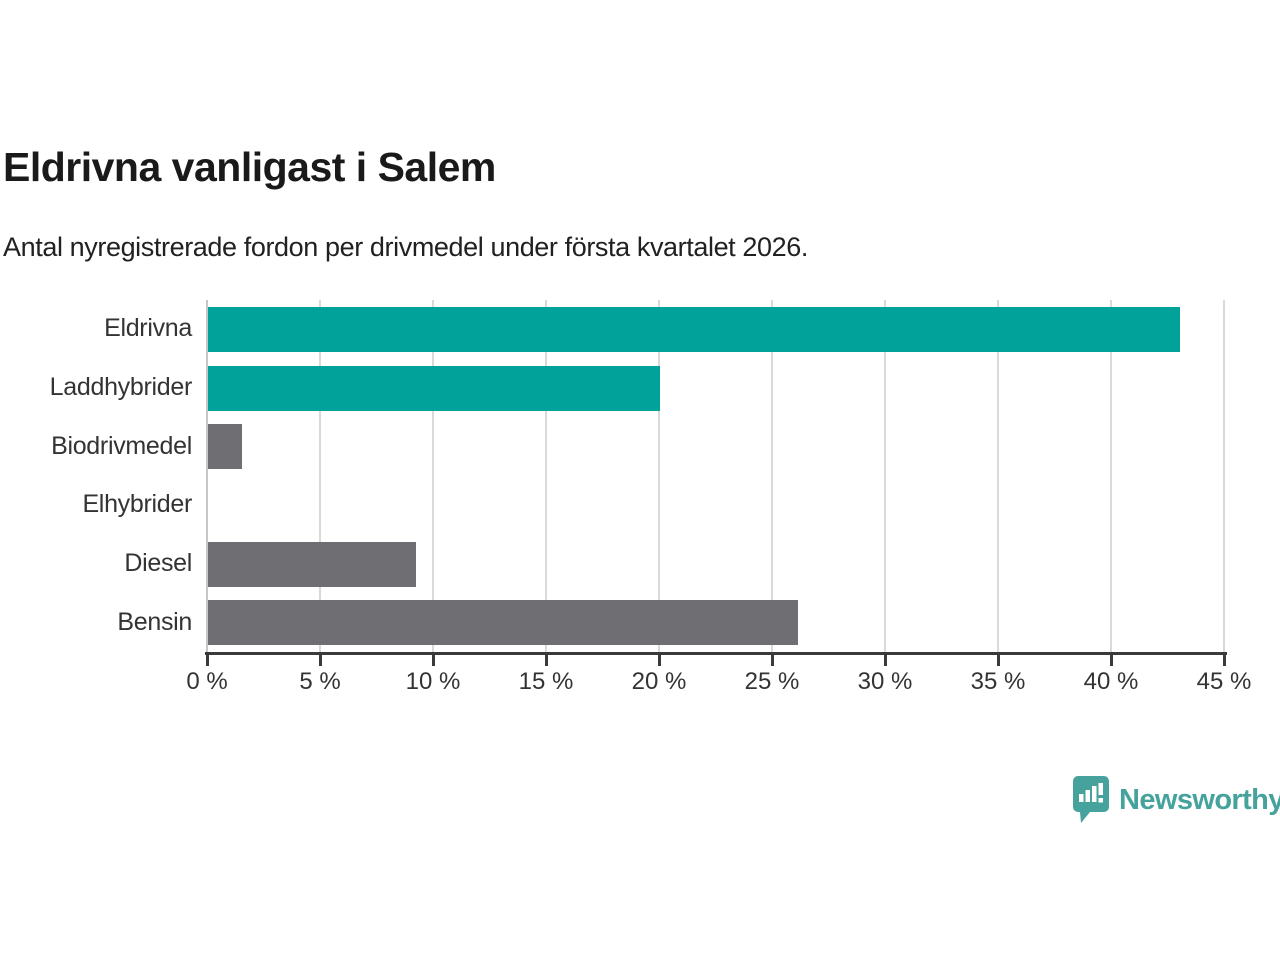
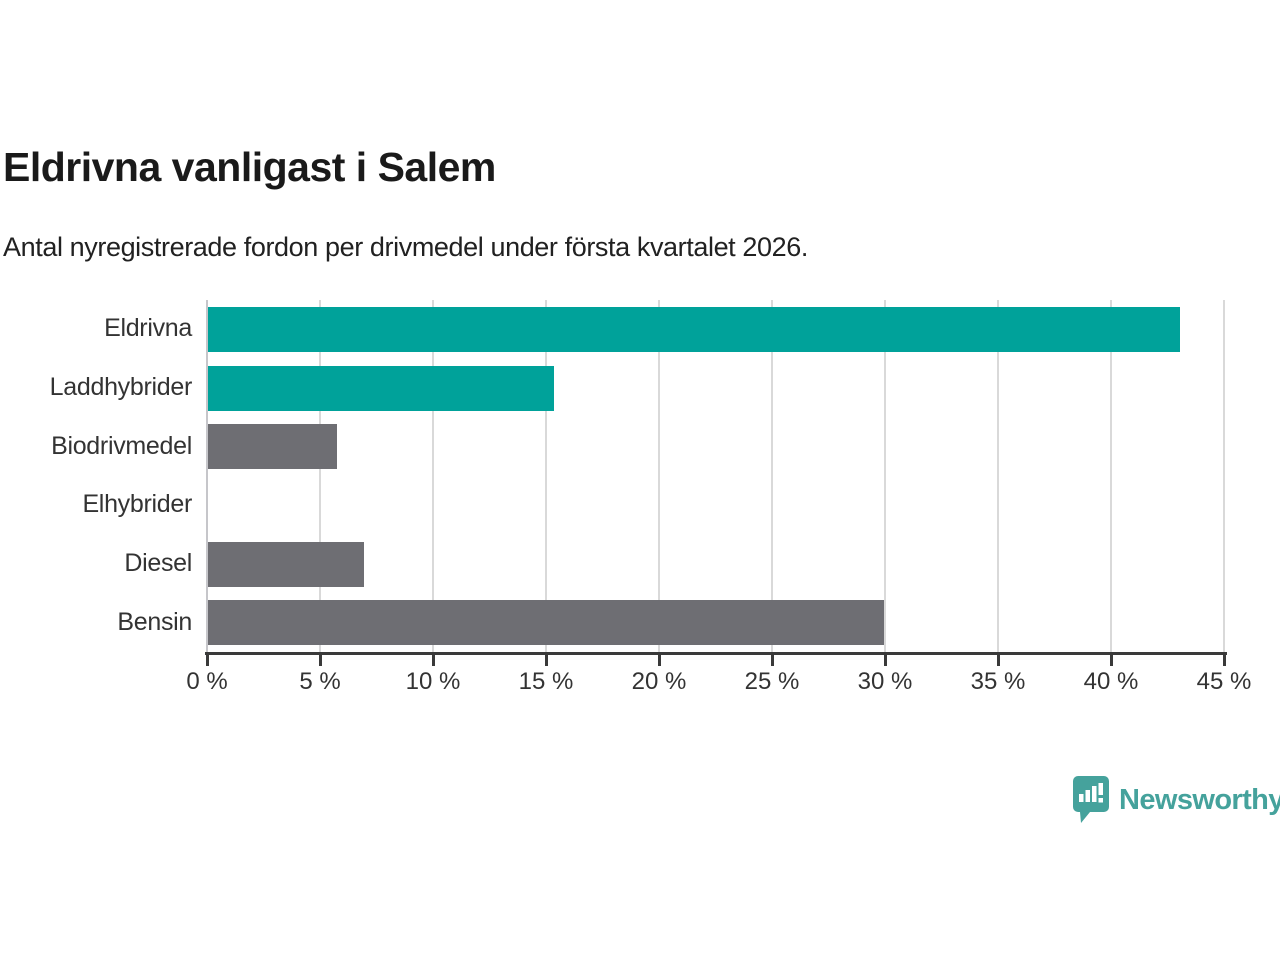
Laddhybrider: 20.0% -> 15.3%
Biodrivmedel: 1.5% -> 5.7%
Diesel: 9.2% -> 6.9%
Bensin: 26.1% -> 29.9%
